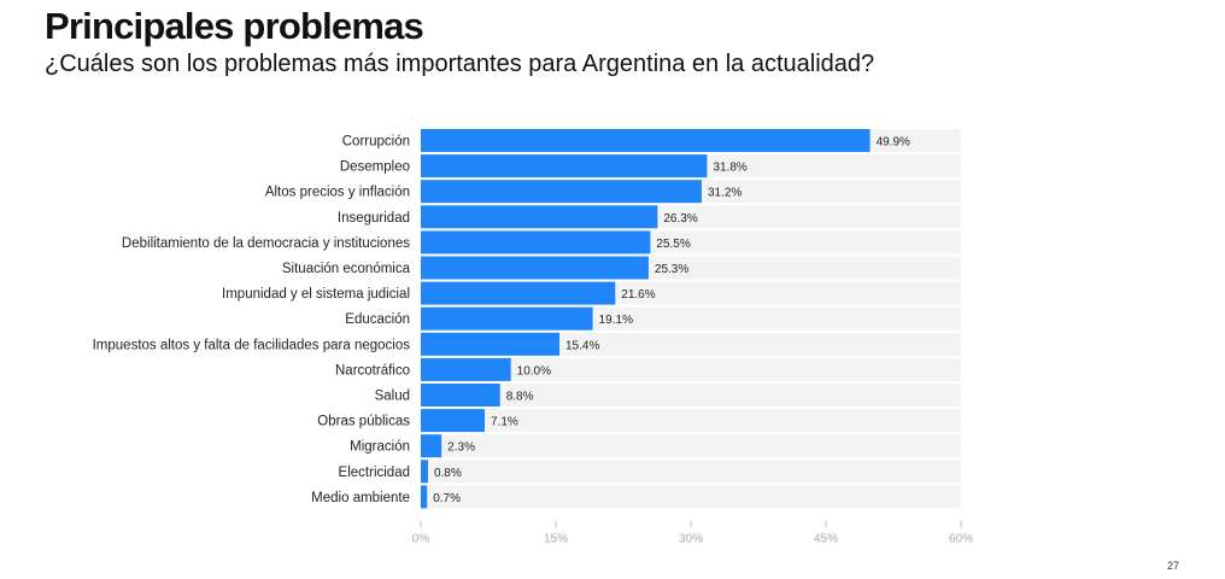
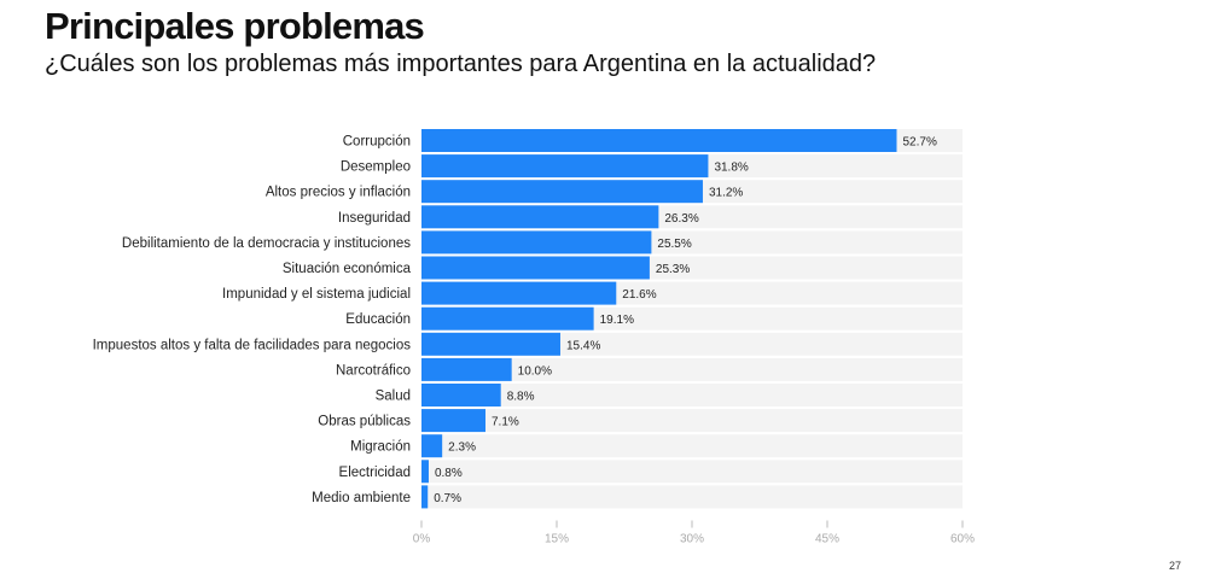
Corrupción: 49.9% -> 52.7%
